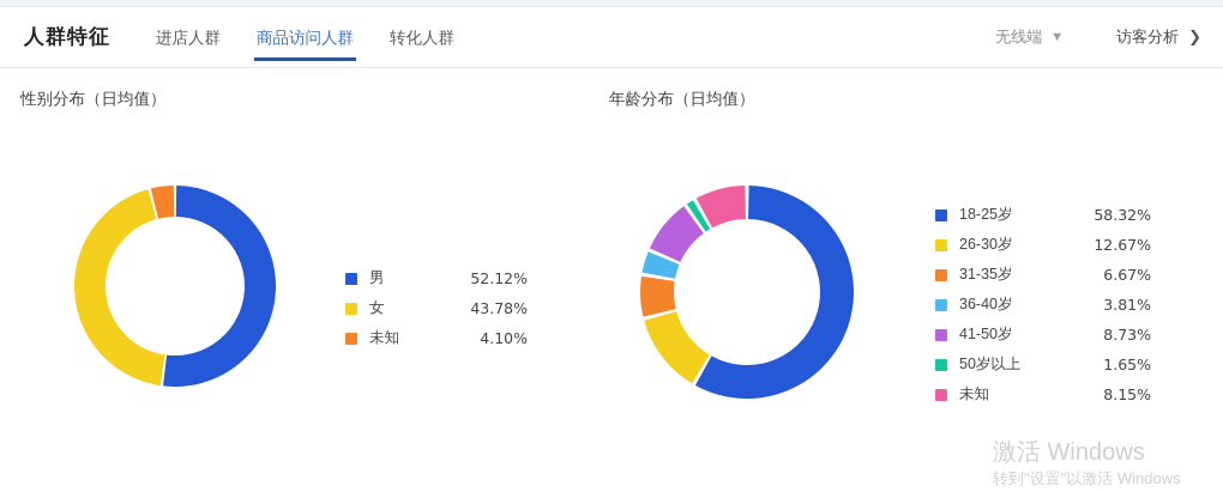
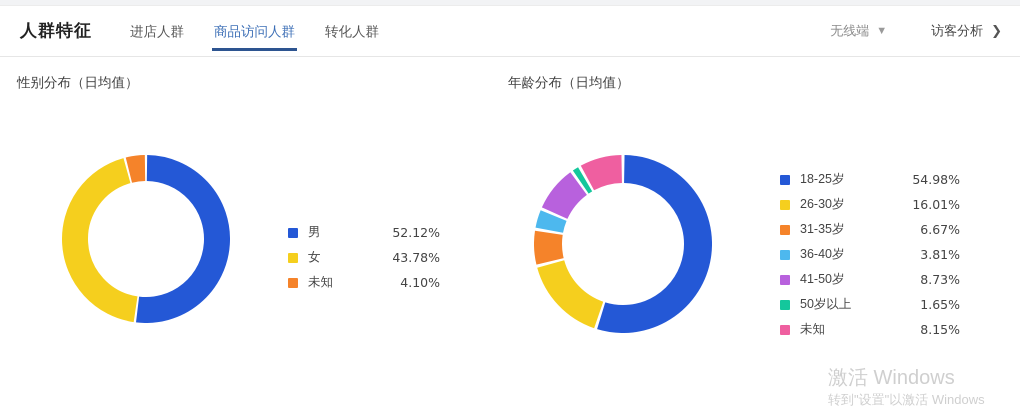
年龄分布（日均值）/18-25岁: 58.32% -> 54.98%
年龄分布（日均值）/26-30岁: 12.67% -> 16.01%
